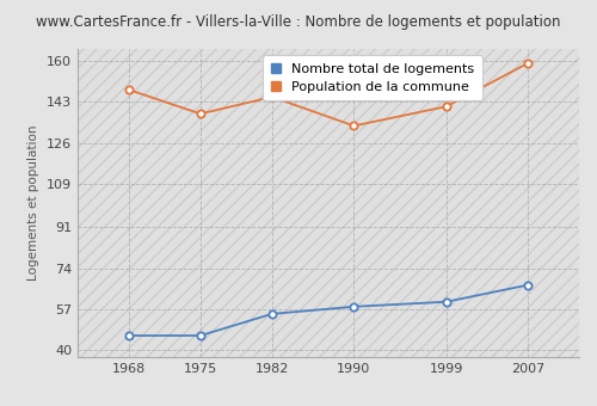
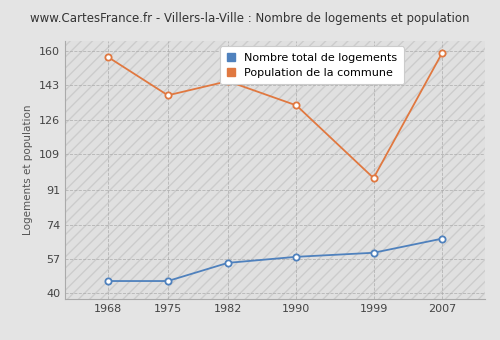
Population de la commune/1968: 148 -> 157
Population de la commune/1999: 141 -> 97
